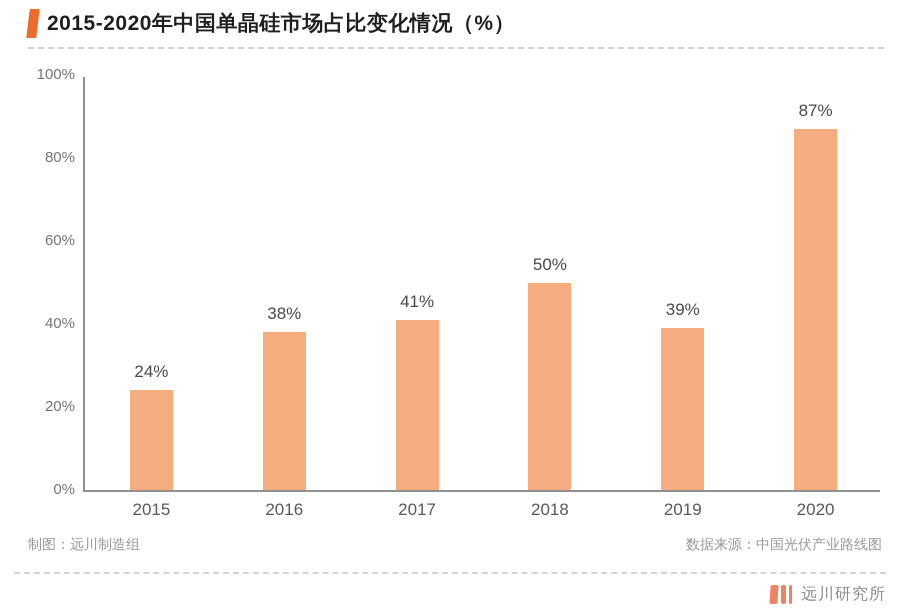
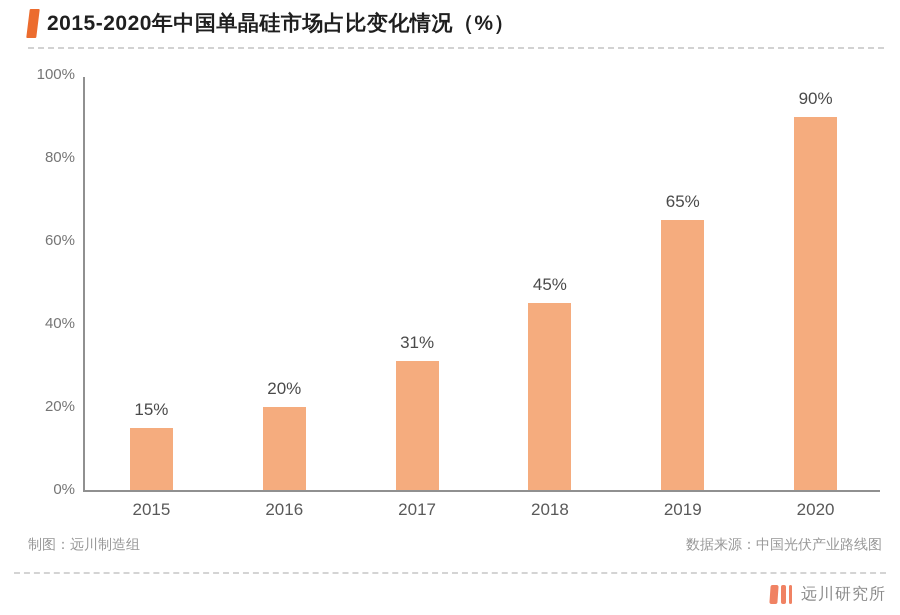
2015: 24% -> 15%
2016: 38% -> 20%
2017: 41% -> 31%
2018: 50% -> 45%
2019: 39% -> 65%
2020: 87% -> 90%
